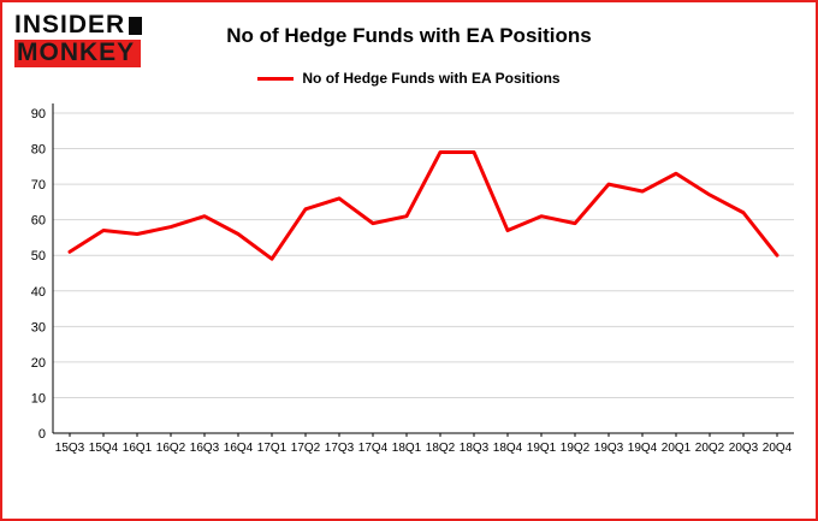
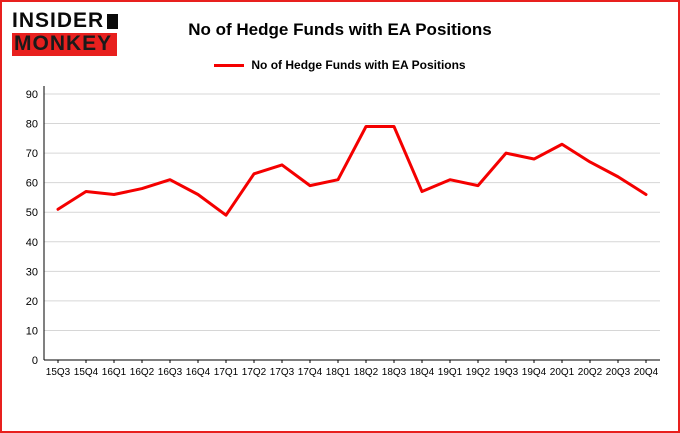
20Q4: 50 -> 56
